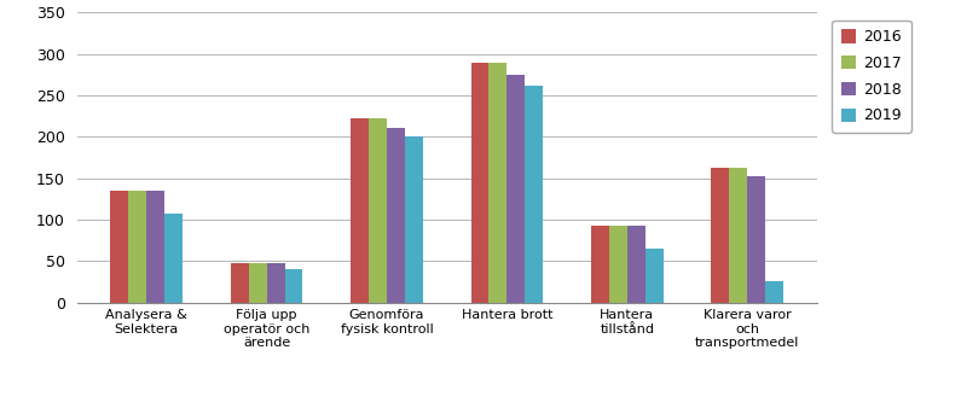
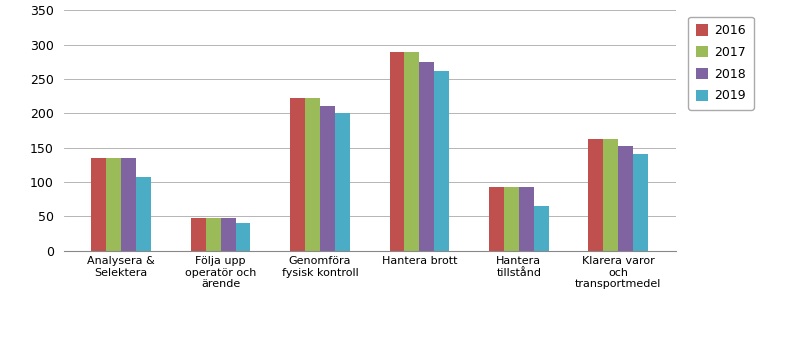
2019/Klarera varor och transportmedel: 26 -> 141
